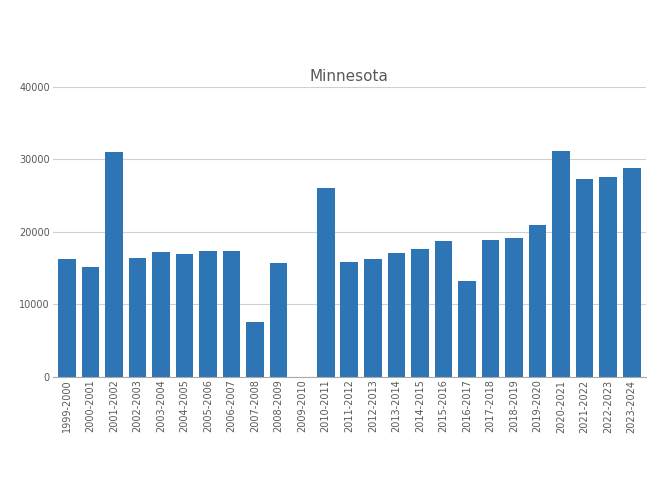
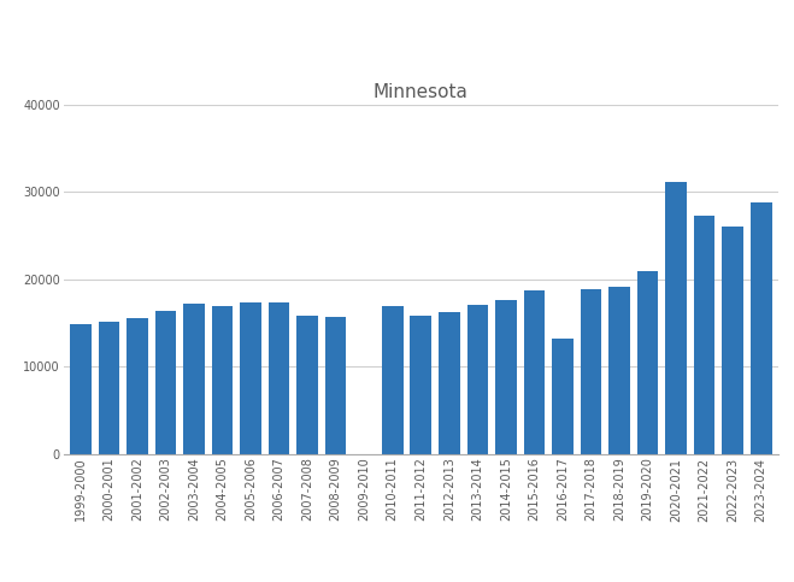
1999-2000: 16200 -> 14900
2001-2002: 31000 -> 15500
2007-2008: 7600 -> 15800
2010-2011: 26000 -> 16900
2022-2023: 27600 -> 26100
